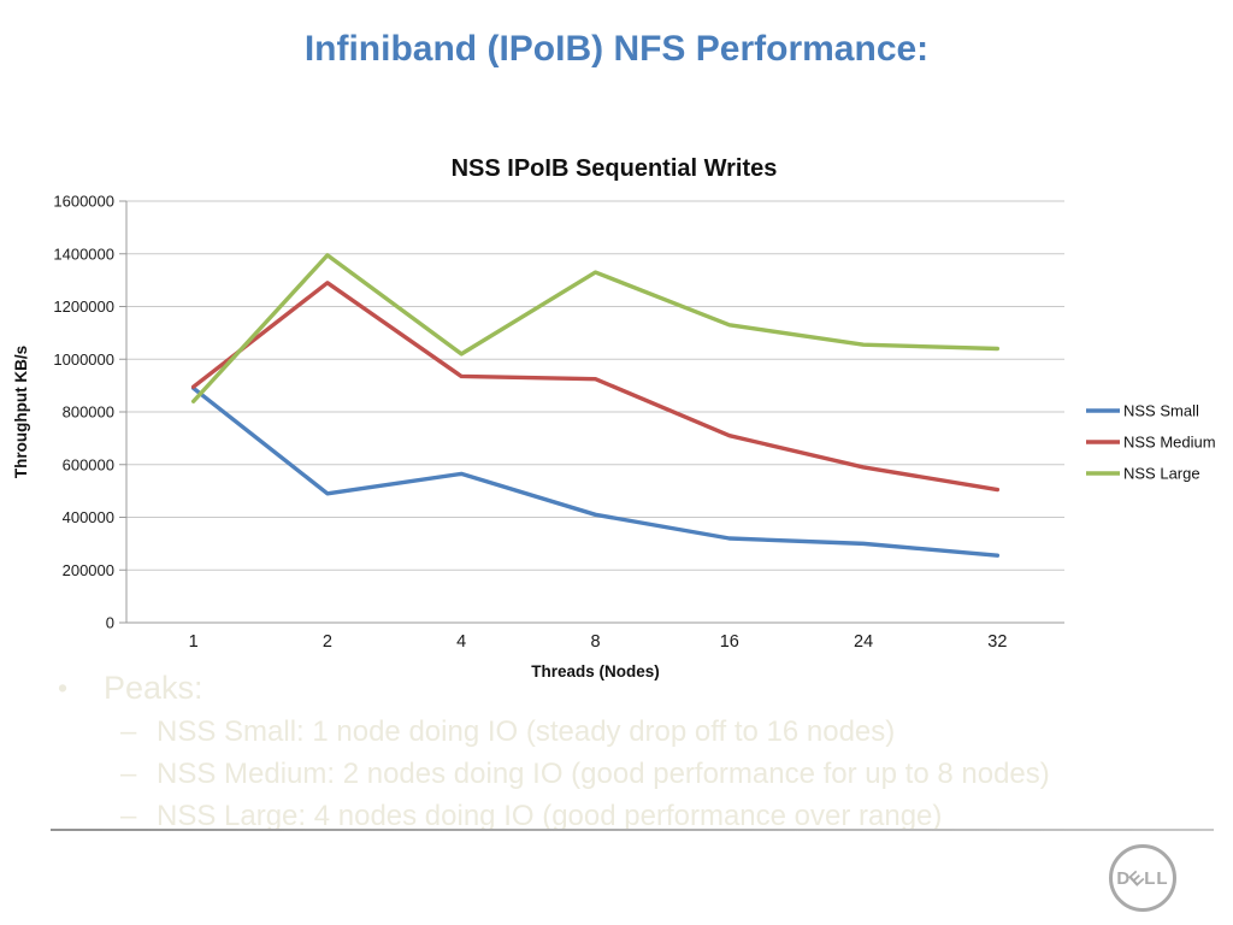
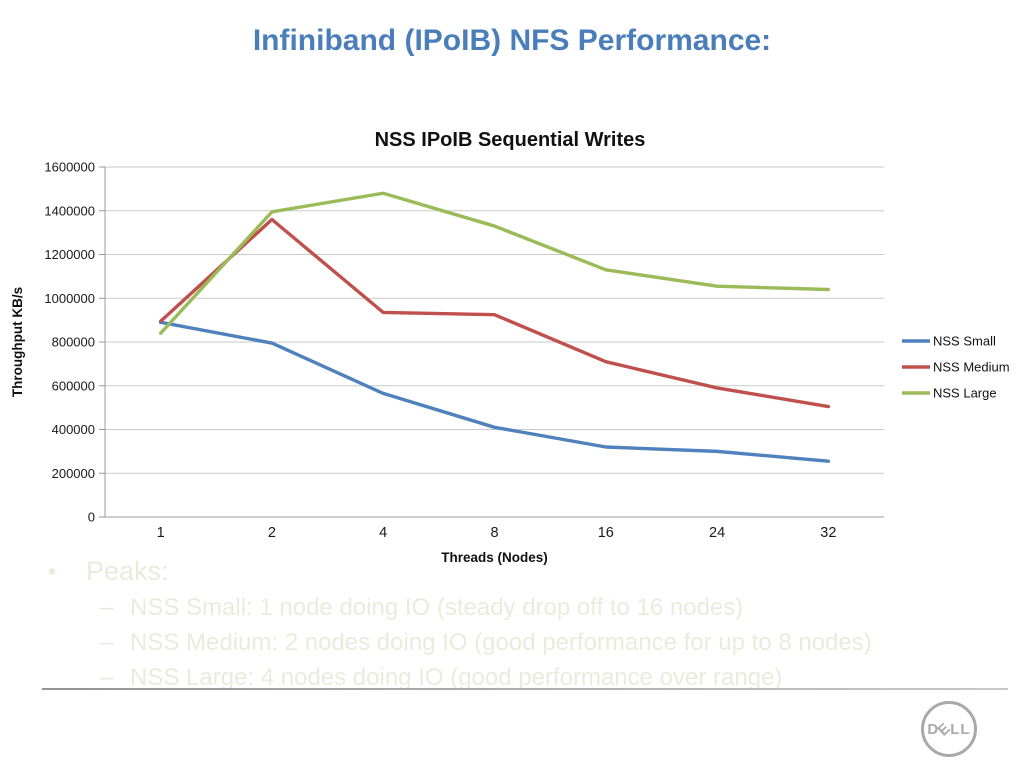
NSS Small/2: 490000 -> 800000
NSS Medium/2: 1290000 -> 1360000
NSS Large/4: 1020000 -> 1480000
